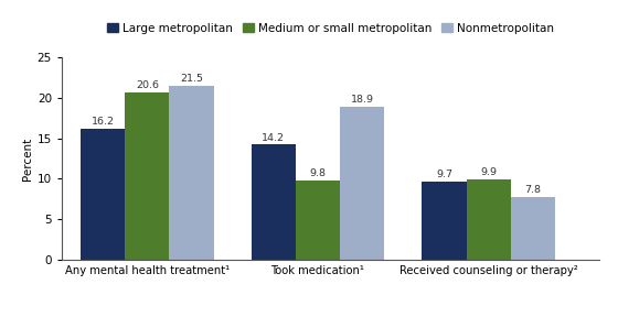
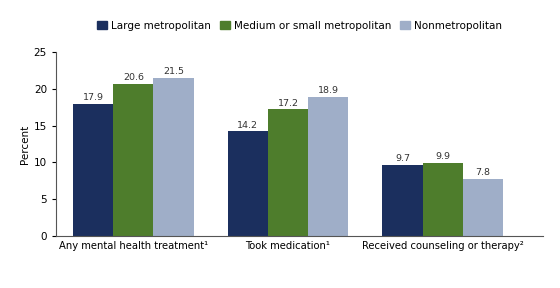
Large metropolitan/Any mental health treatment¹: 16.2 -> 17.9
Medium or small metropolitan/Took medication¹: 9.8 -> 17.2
